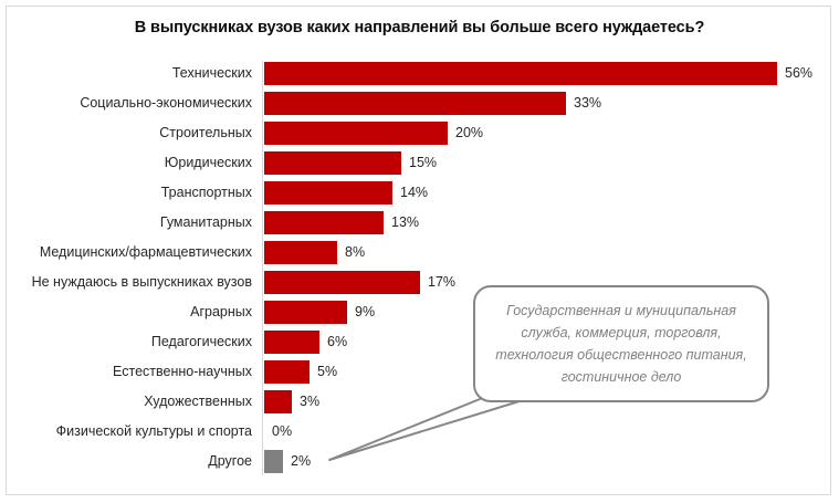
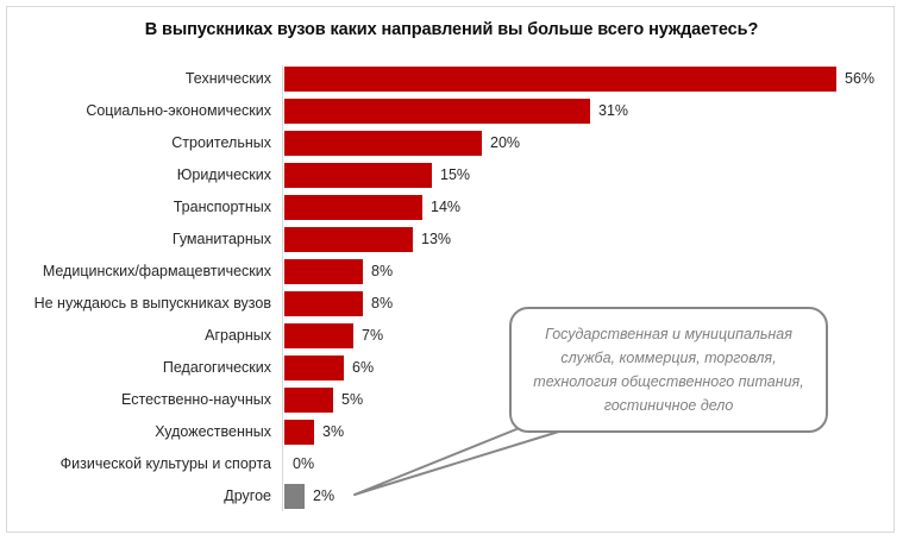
Социально-экономических: 33% -> 31%
Не нуждаюсь в выпускниках вузов: 17% -> 8%
Аграрных: 9% -> 7%
